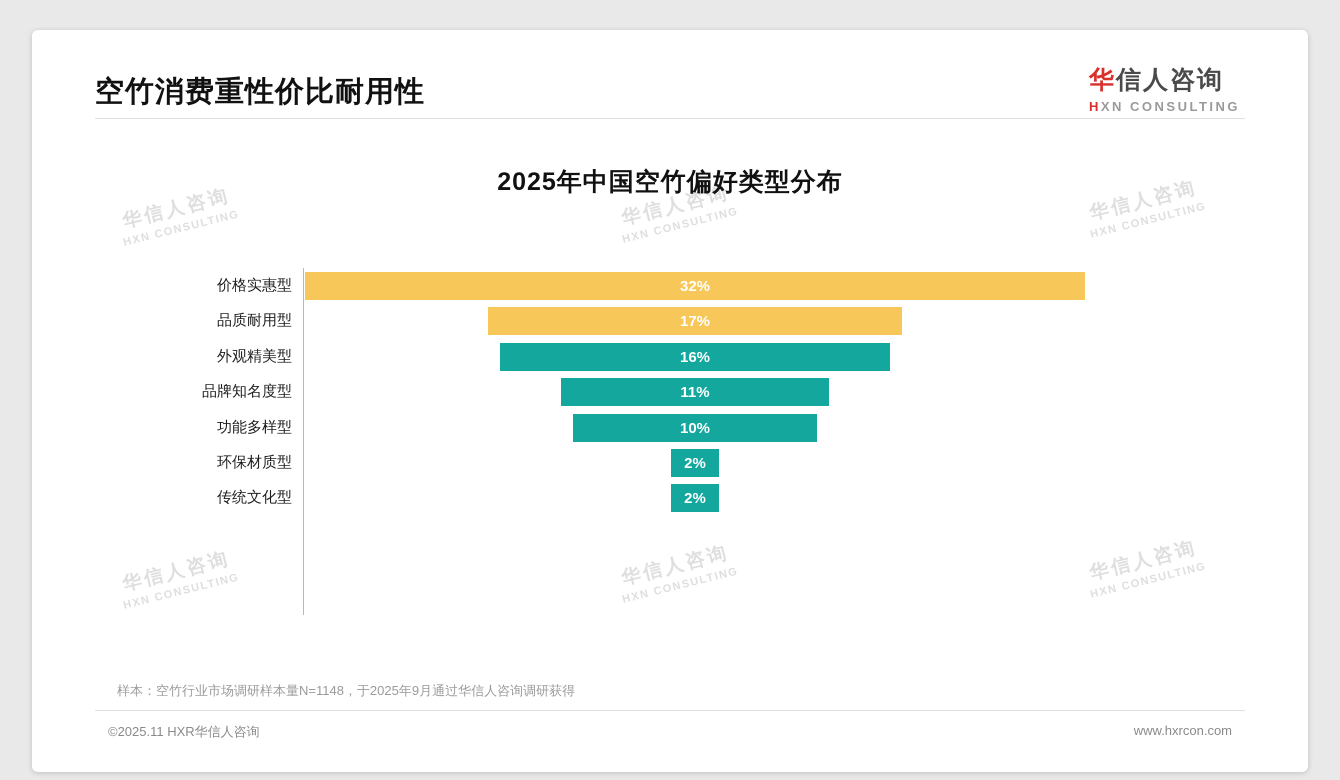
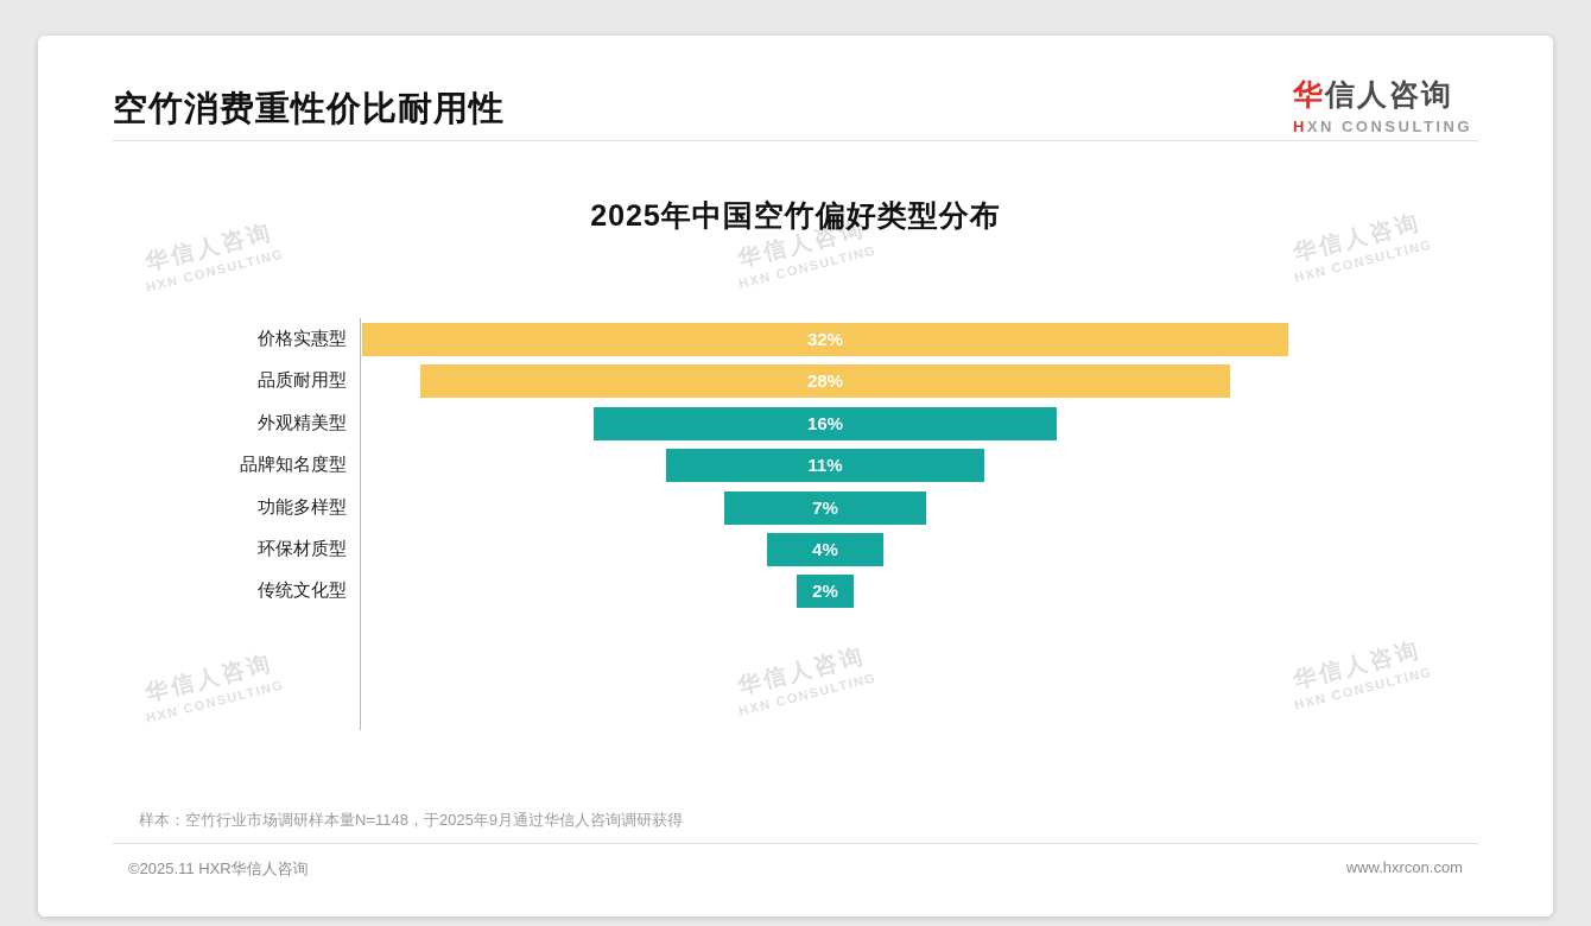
品质耐用型: 17% -> 28%
功能多样型: 10% -> 7%
环保材质型: 2% -> 4%
